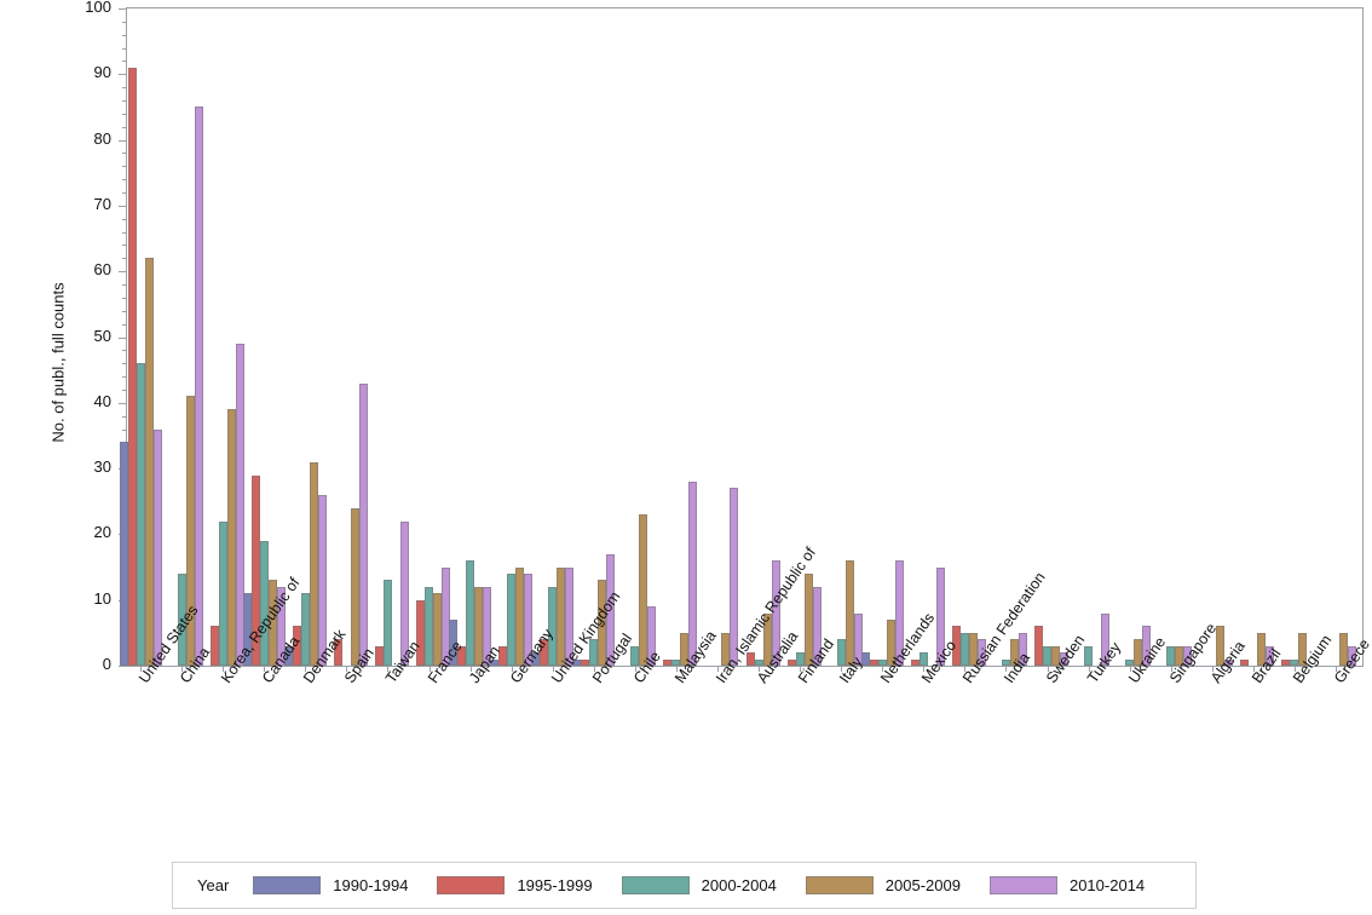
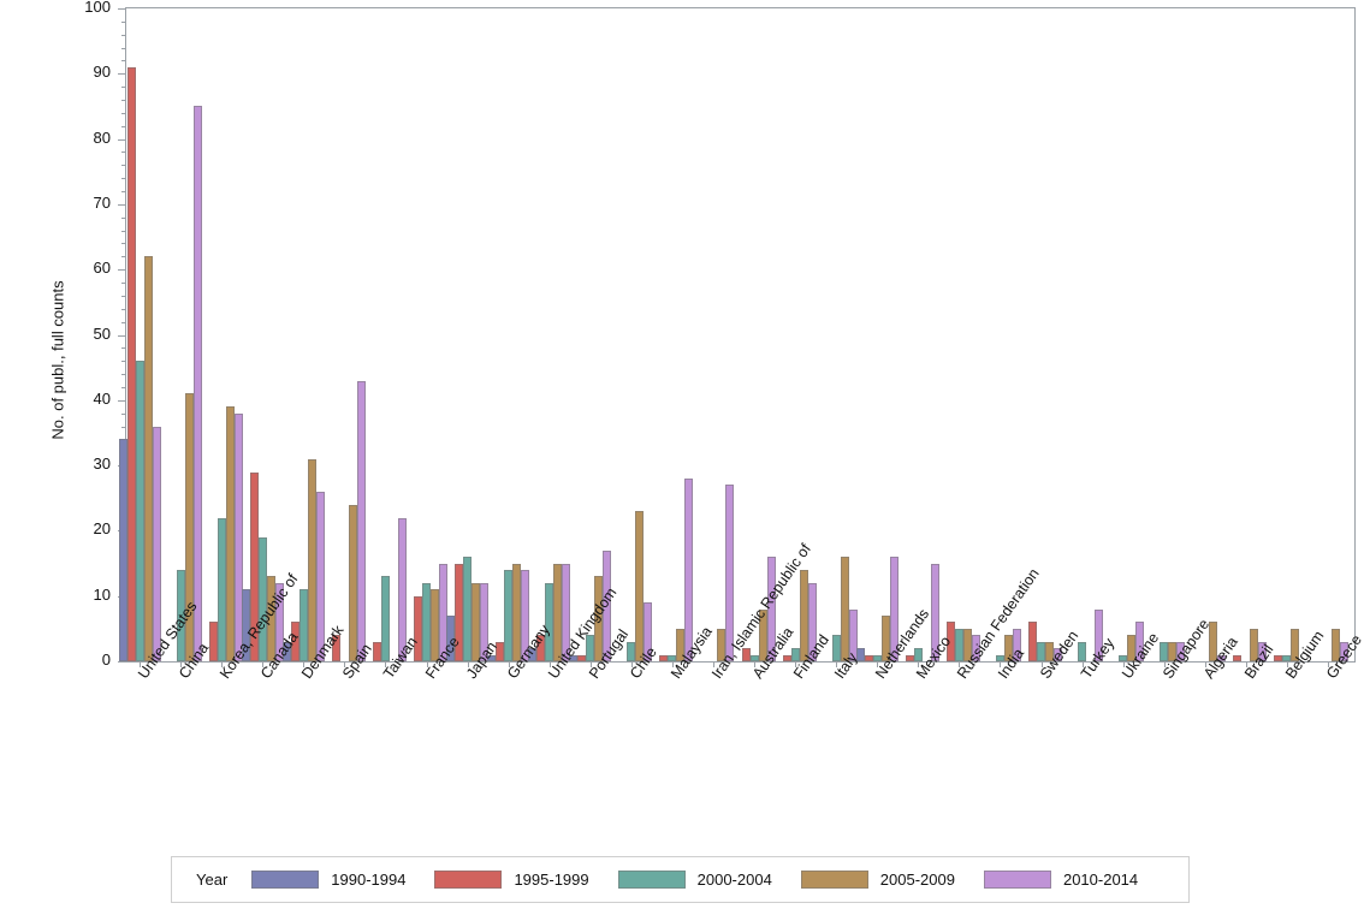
2010-2014/Korea, Republic of: 49 -> 38
1995-1999/Japan: 3 -> 15
